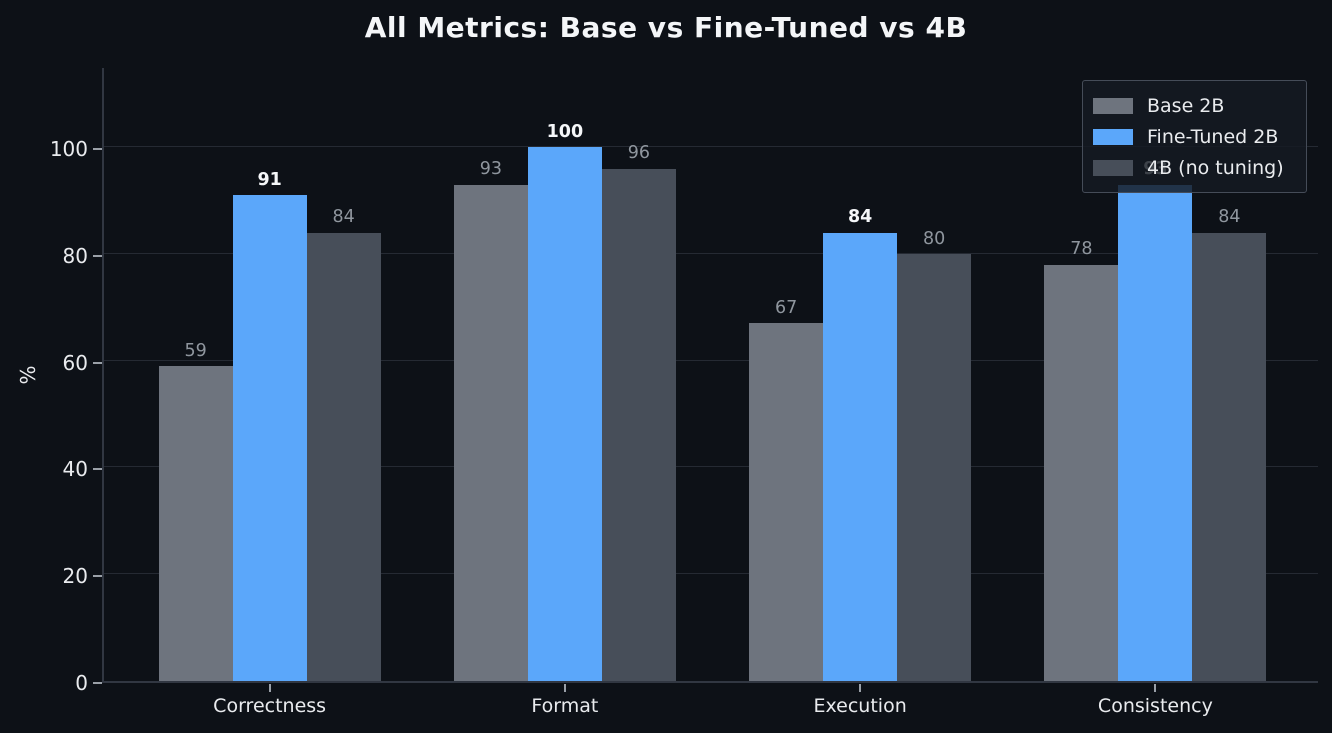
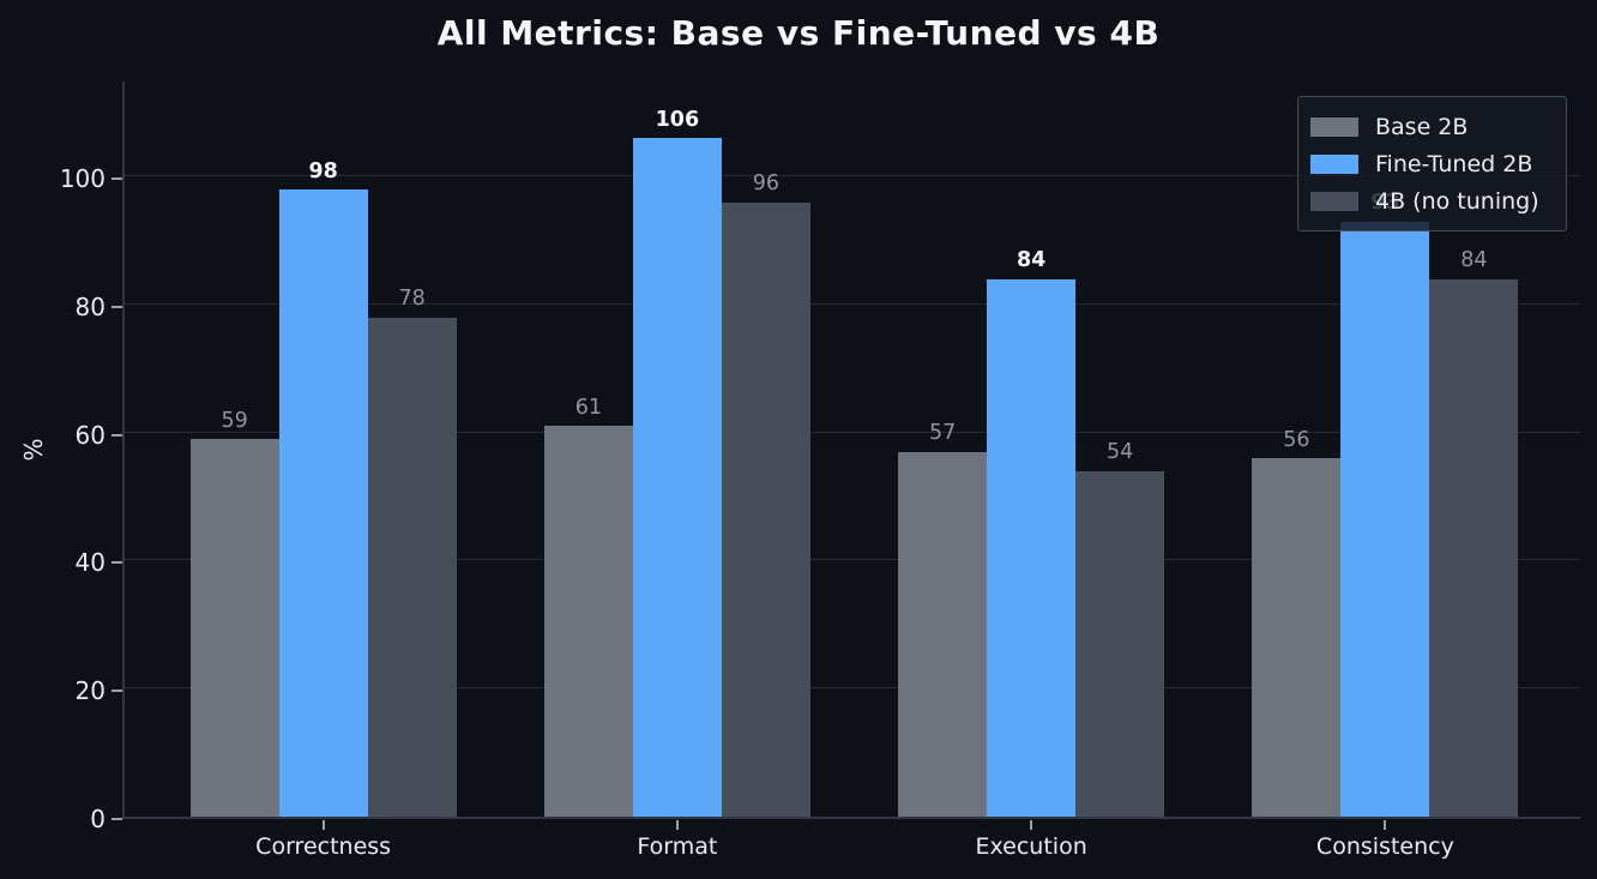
Fine-Tuned 2B/Correctness: 91 -> 98
4B (no tuning)/Correctness: 84 -> 78
Base 2B/Format: 93 -> 61
Fine-Tuned 2B/Format: 100 -> 106
Base 2B/Execution: 67 -> 57
4B (no tuning)/Execution: 80 -> 54
Base 2B/Consistency: 78 -> 56
